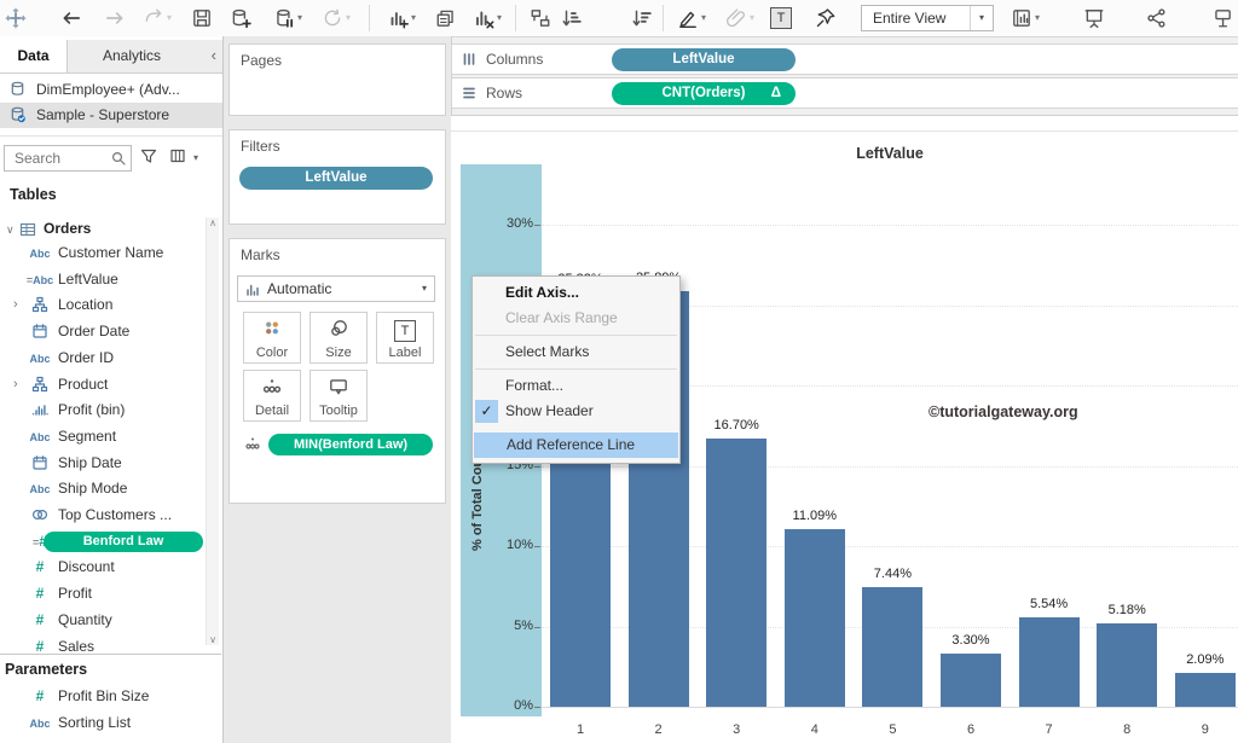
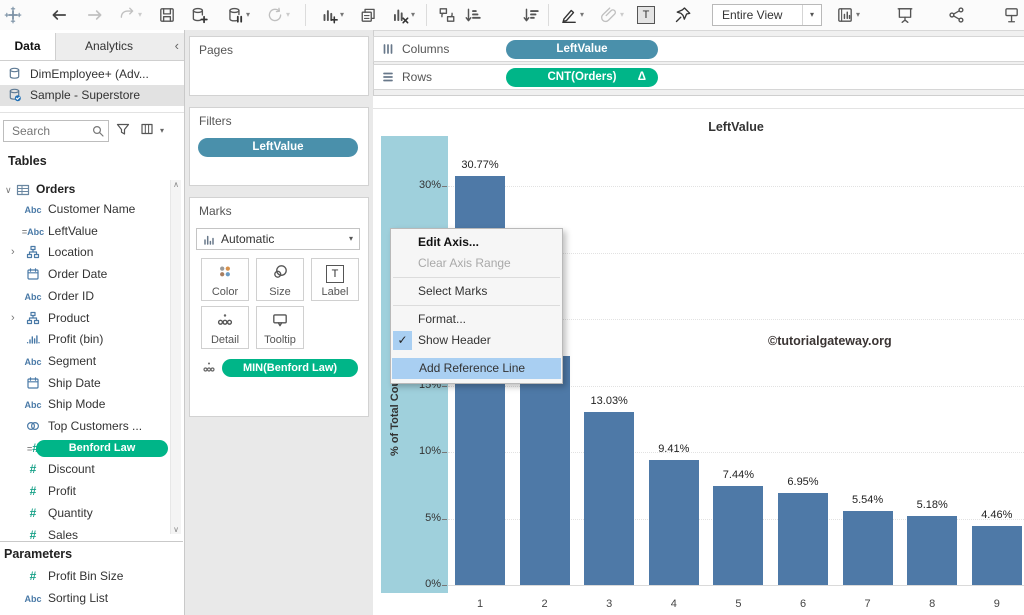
1: 25.82% -> 30.77%
2: 25.89% -> 17.22%
3: 16.70% -> 13.03%
4: 11.09% -> 9.41%
6: 3.30% -> 6.95%
9: 2.09% -> 4.46%
